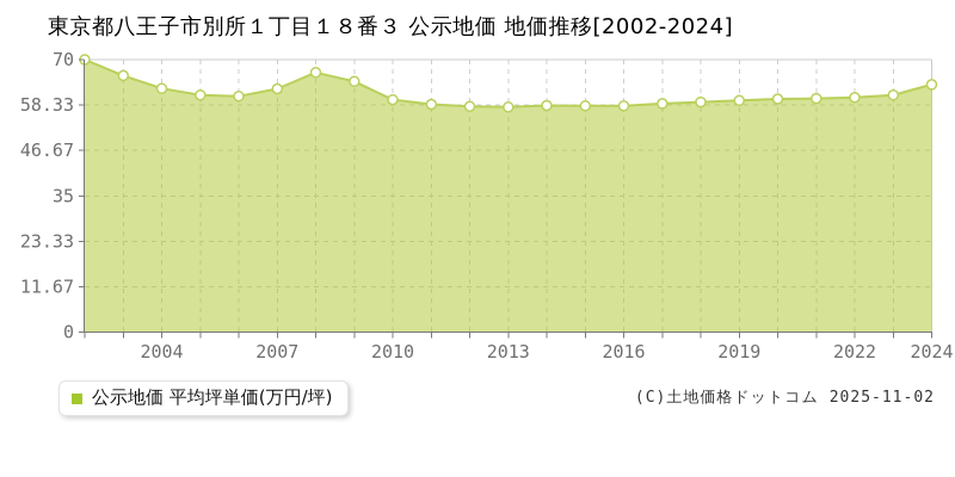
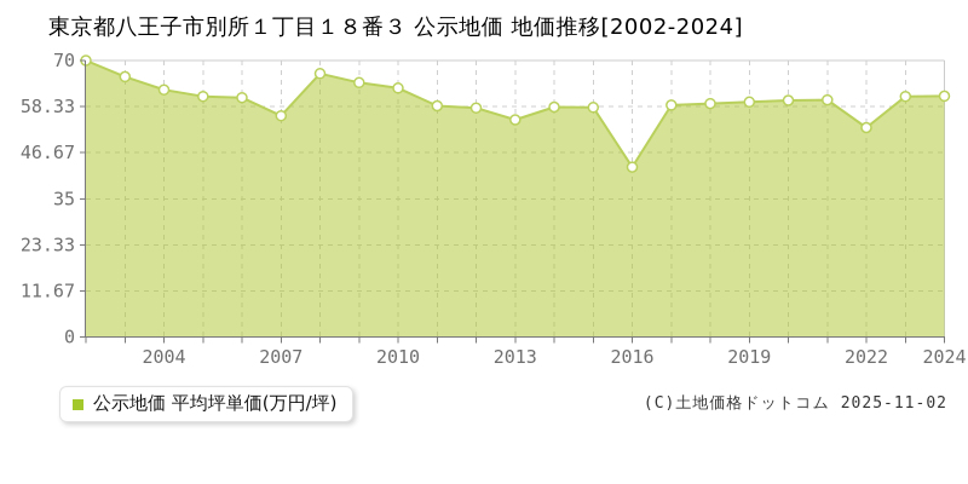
2007: 62 -> 56
2010: 60 -> 63
2013: 58 -> 55
2016: 58 -> 43
2022: 60 -> 53
2024: 64 -> 61
